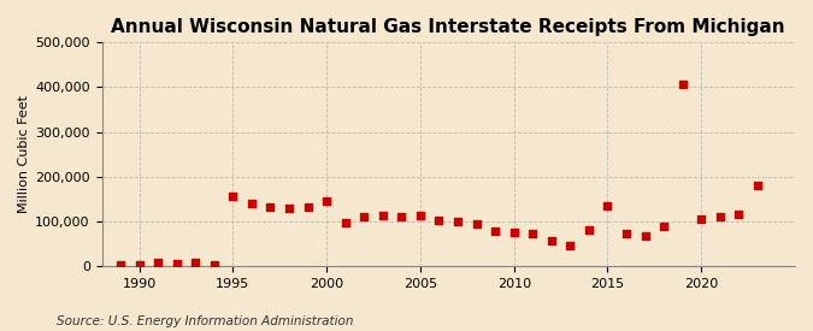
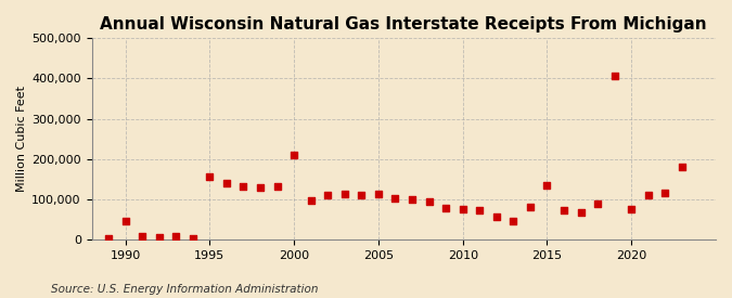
1990: 3,000 -> 45,000
2000: 145,000 -> 210,000
2020: 105,000 -> 75,000
